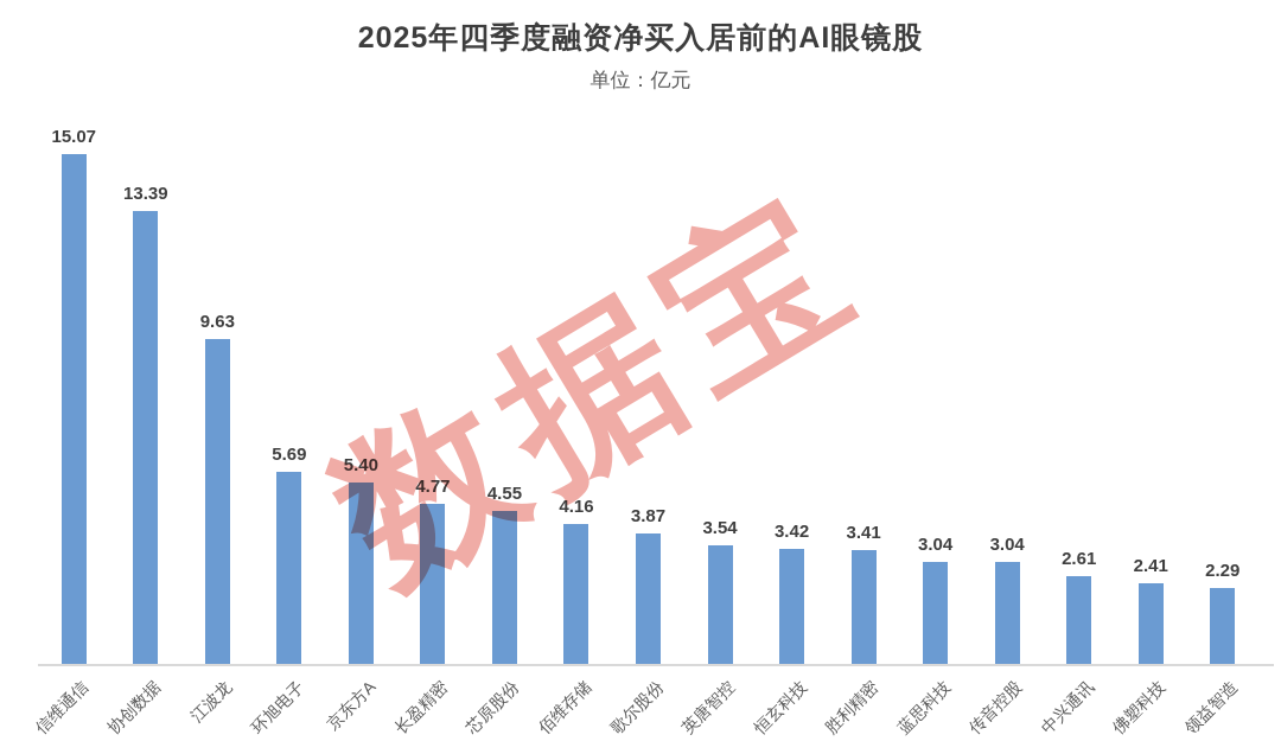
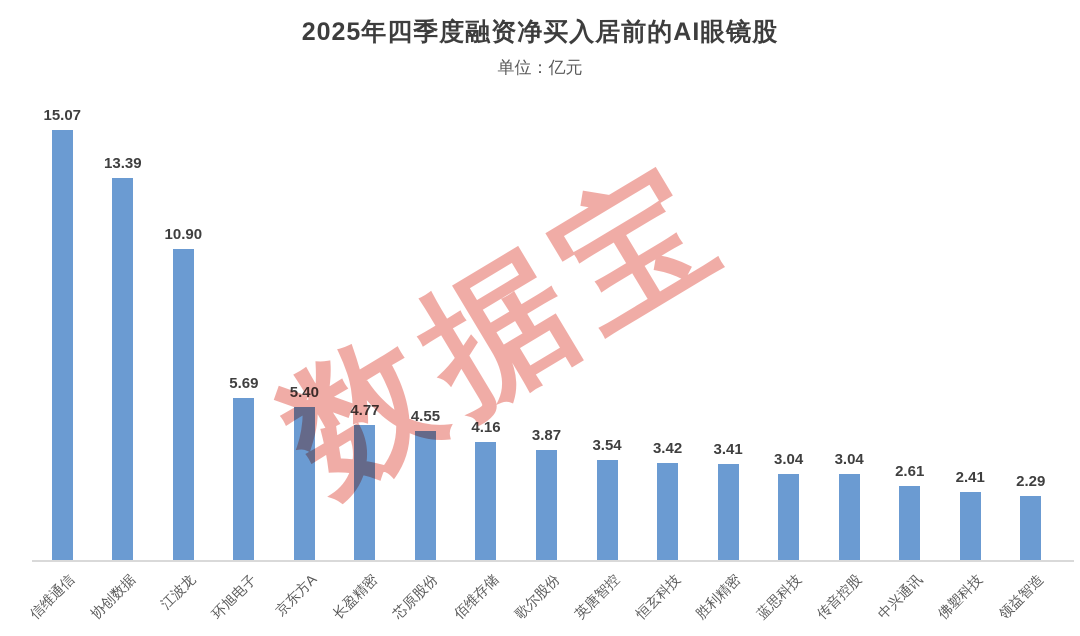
江波龙: 9.63 -> 10.90
